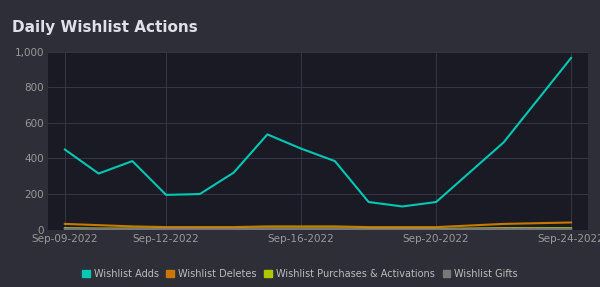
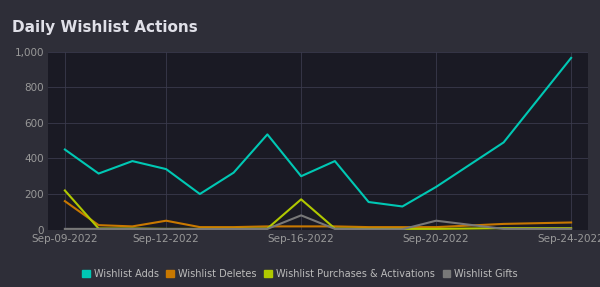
Wishlist Deletes/Sep-09-2022: 30 -> 160
Wishlist Purchases & Activations/Sep-09-2022: 10 -> 220
Wishlist Adds/Sep-12-2022: 200 -> 340
Wishlist Deletes/Sep-12-2022: 10 -> 50
Wishlist Adds/Sep-16-2022: 460 -> 300
Wishlist Purchases & Activations/Sep-16-2022: 10 -> 170
Wishlist Gifts/Sep-16-2022: 0 -> 80
Wishlist Adds/Sep-20-2022: 160 -> 240
Wishlist Gifts/Sep-20-2022: 0 -> 50
